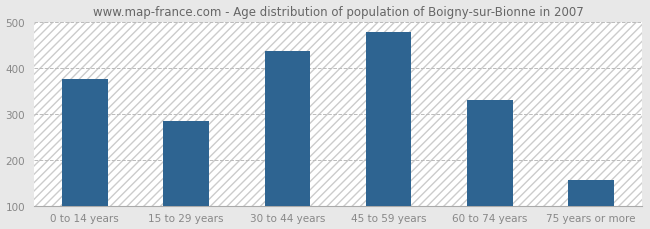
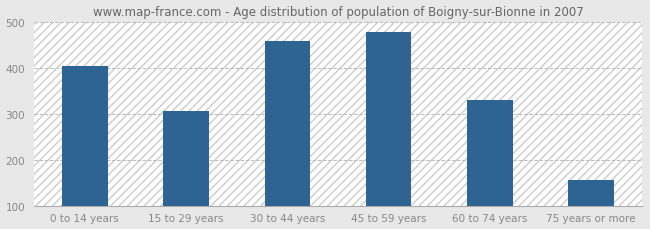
0 to 14 years: 375 -> 403
15 to 29 years: 285 -> 306
30 to 44 years: 435 -> 458
